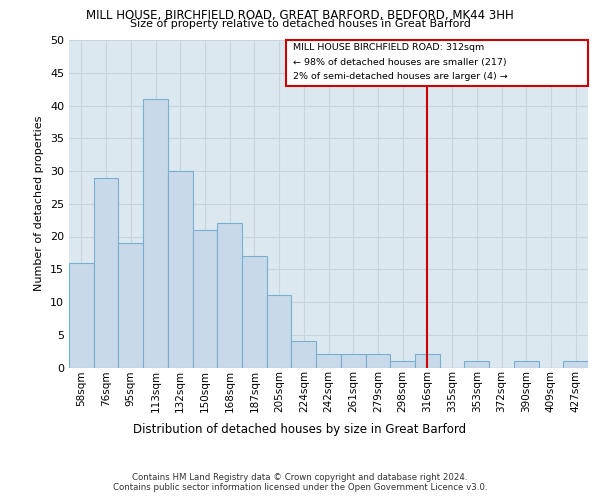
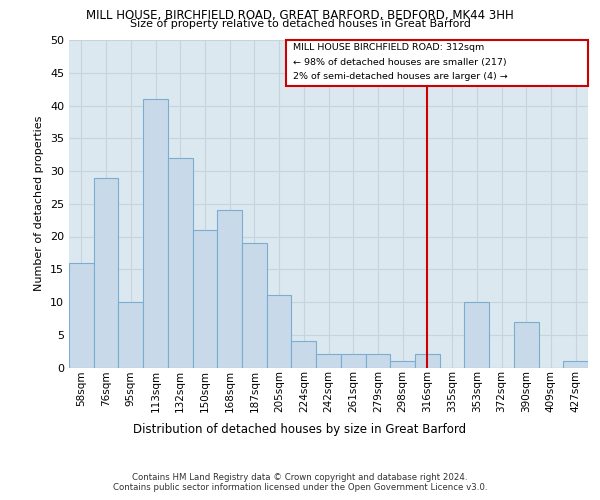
95sqm: 19 -> 10
132sqm: 30 -> 32
168sqm: 22 -> 24
187sqm: 17 -> 19
353sqm: 1 -> 10
390sqm: 1 -> 7
